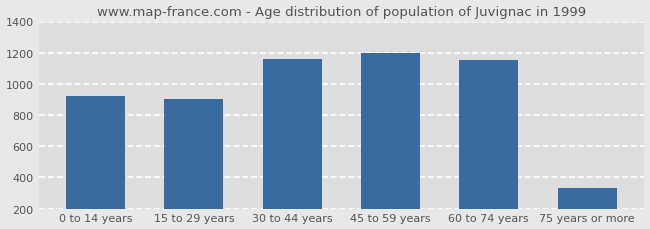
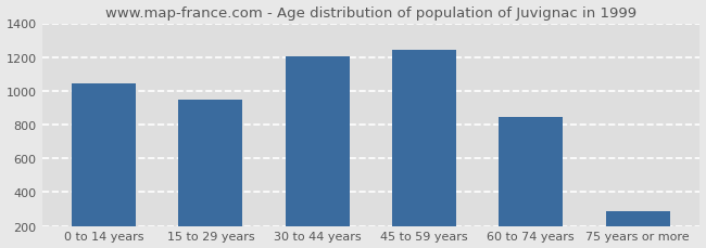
0 to 14 years: 920 -> 1040
15 to 29 years: 900 -> 940
30 to 44 years: 1160 -> 1200
45 to 59 years: 1200 -> 1240
60 to 74 years: 1150 -> 840
75 years or more: 330 -> 290
